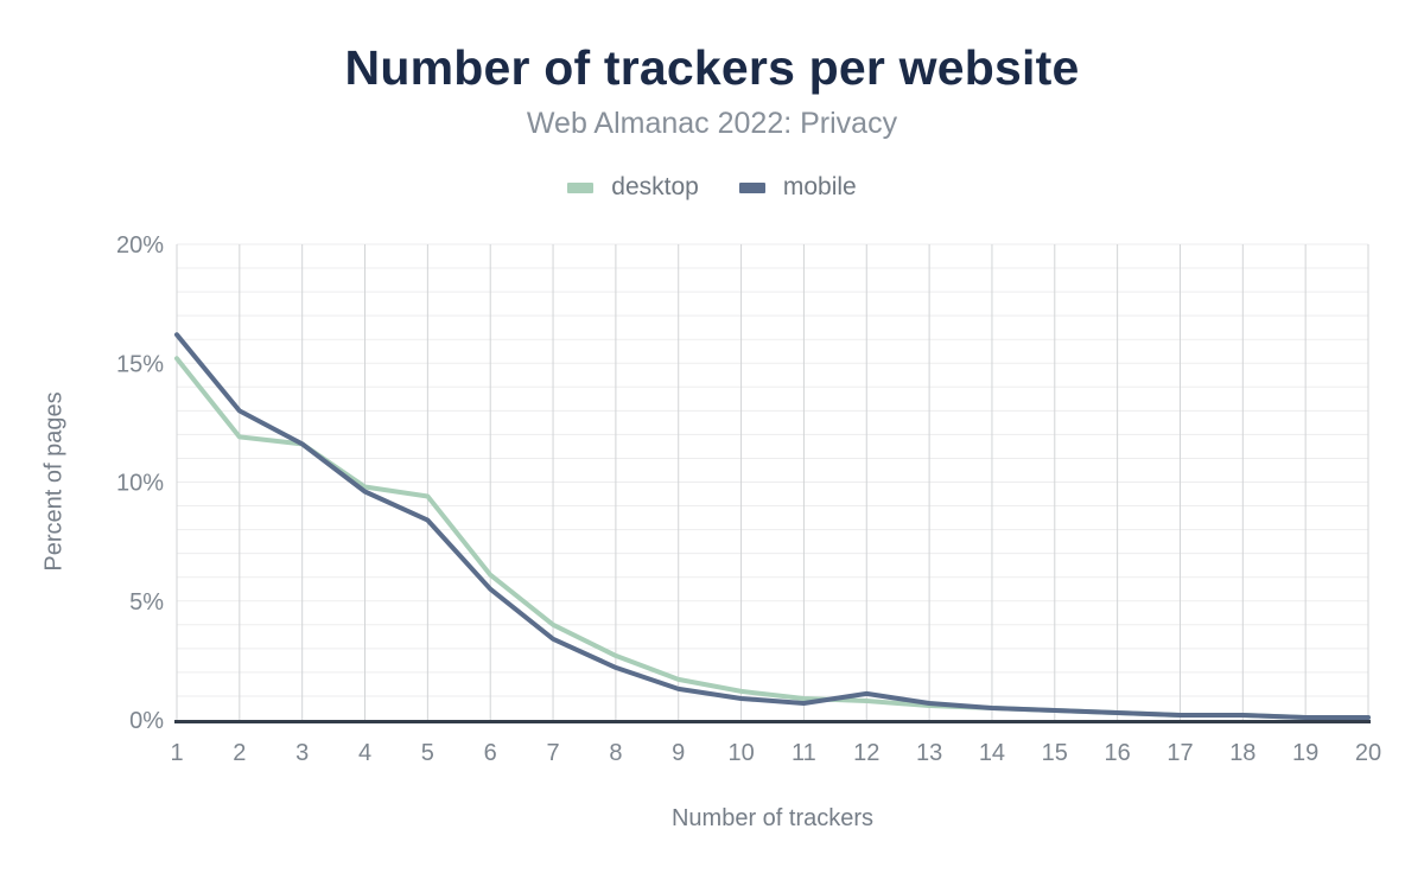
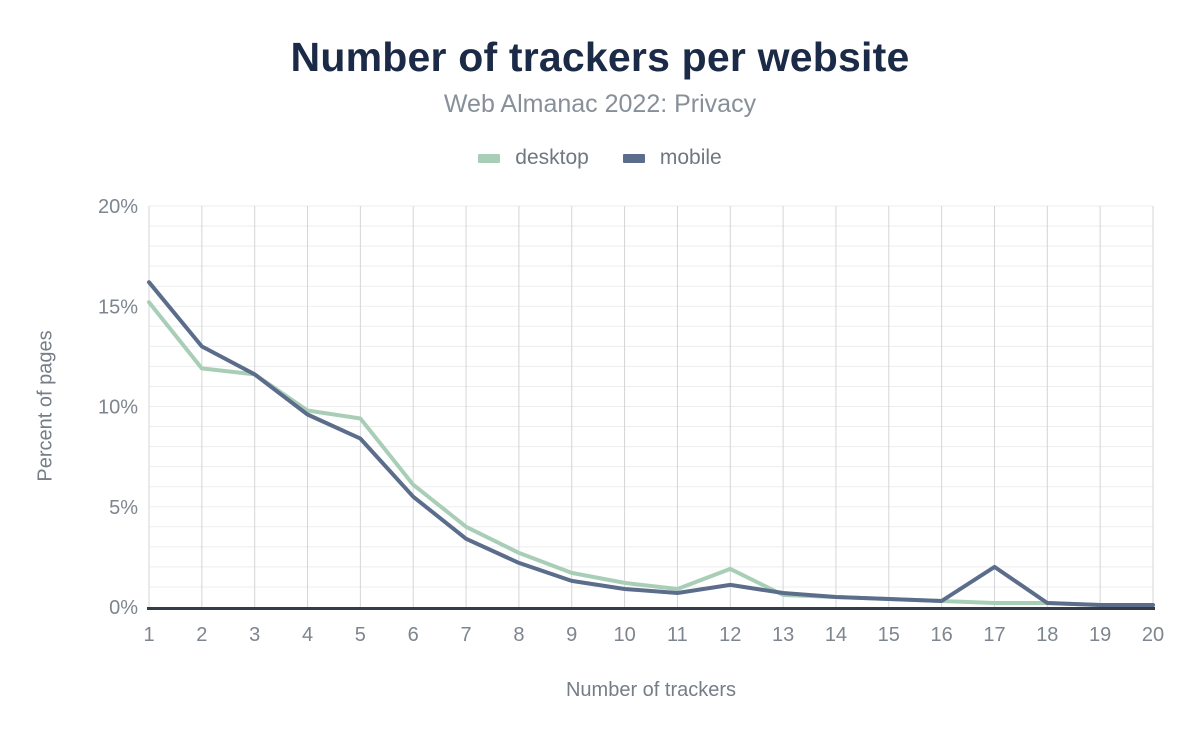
desktop/12: 0.8% -> 1.9%
mobile/17: 0.2% -> 2.0%
